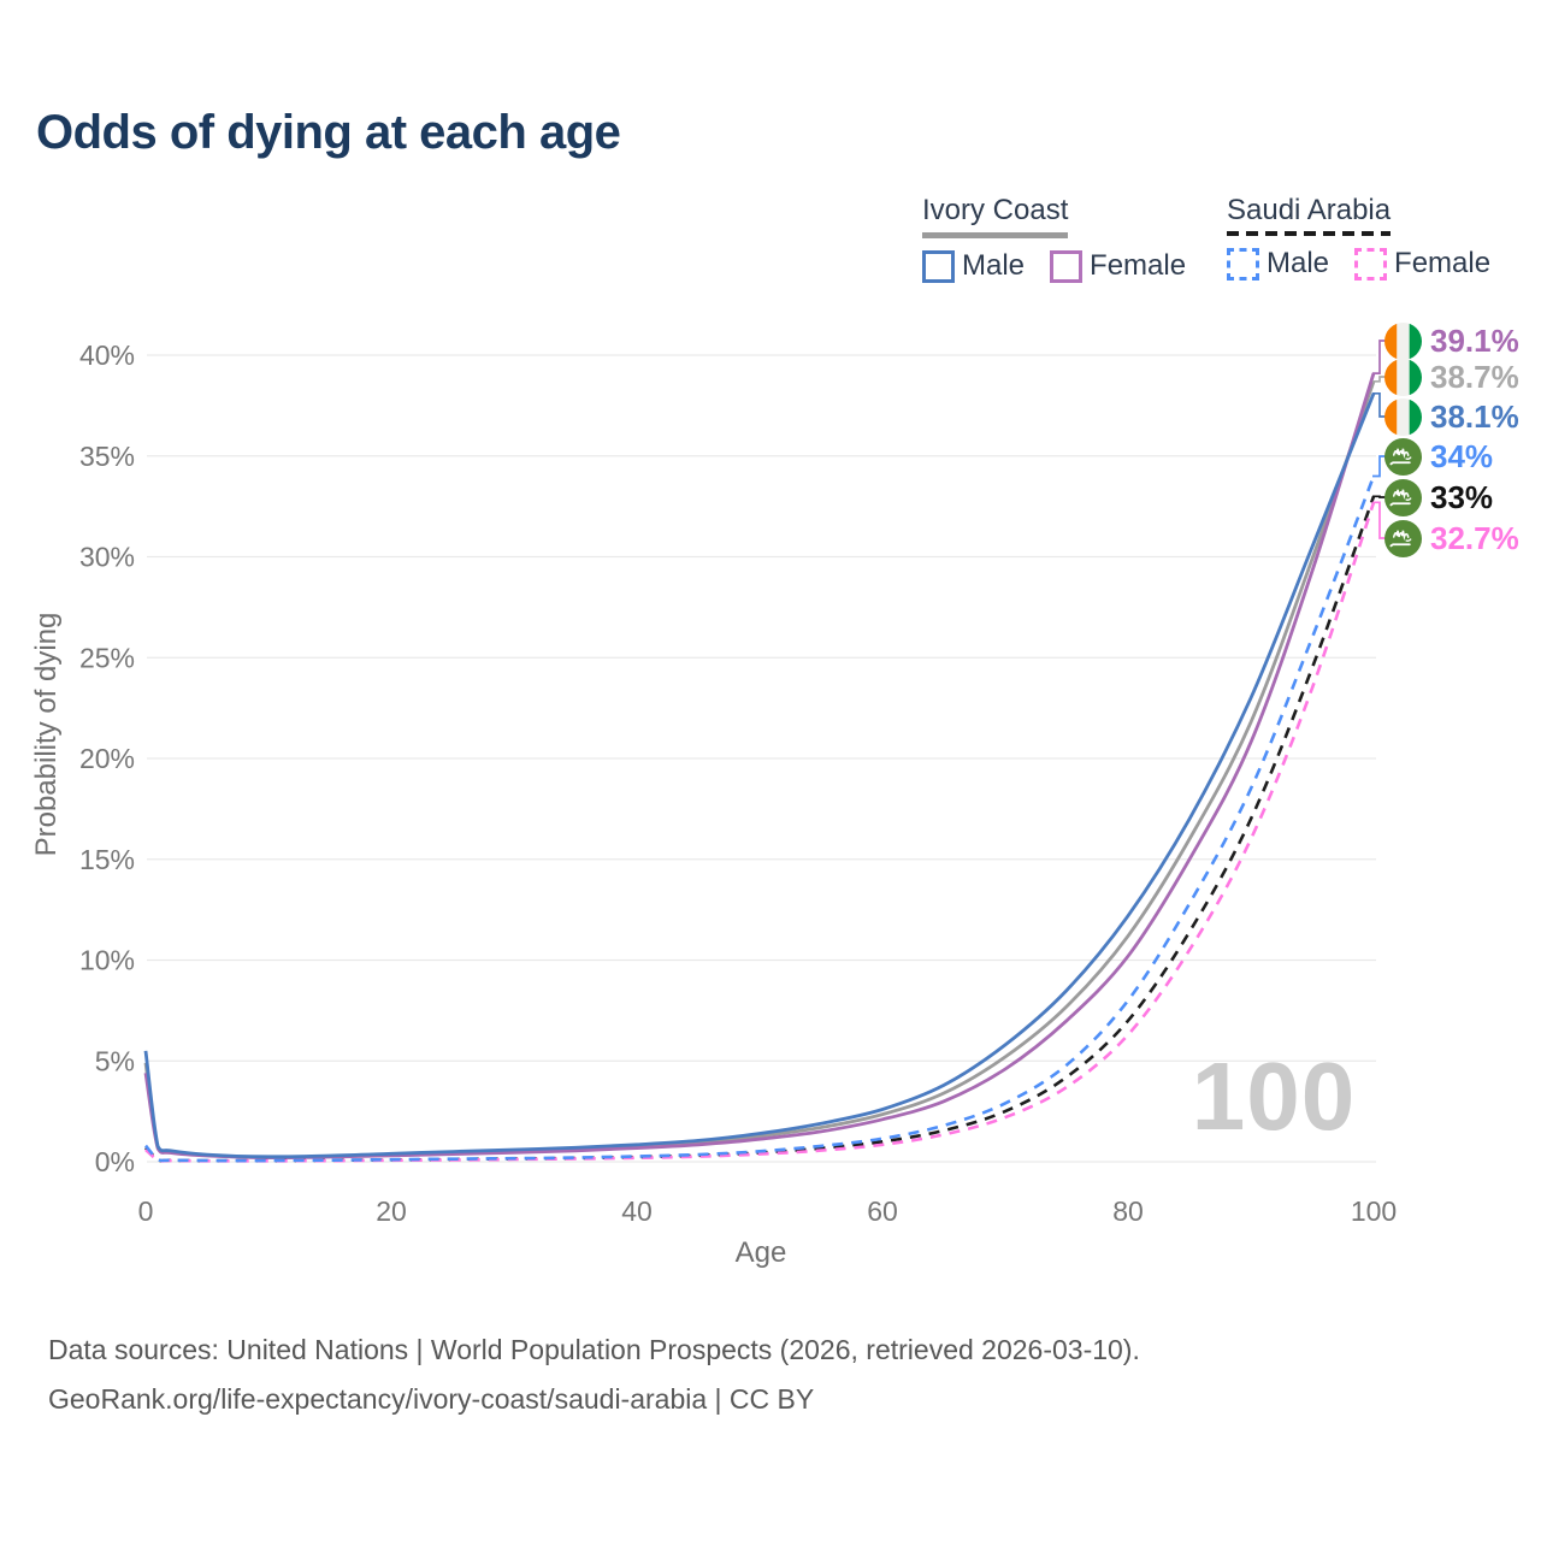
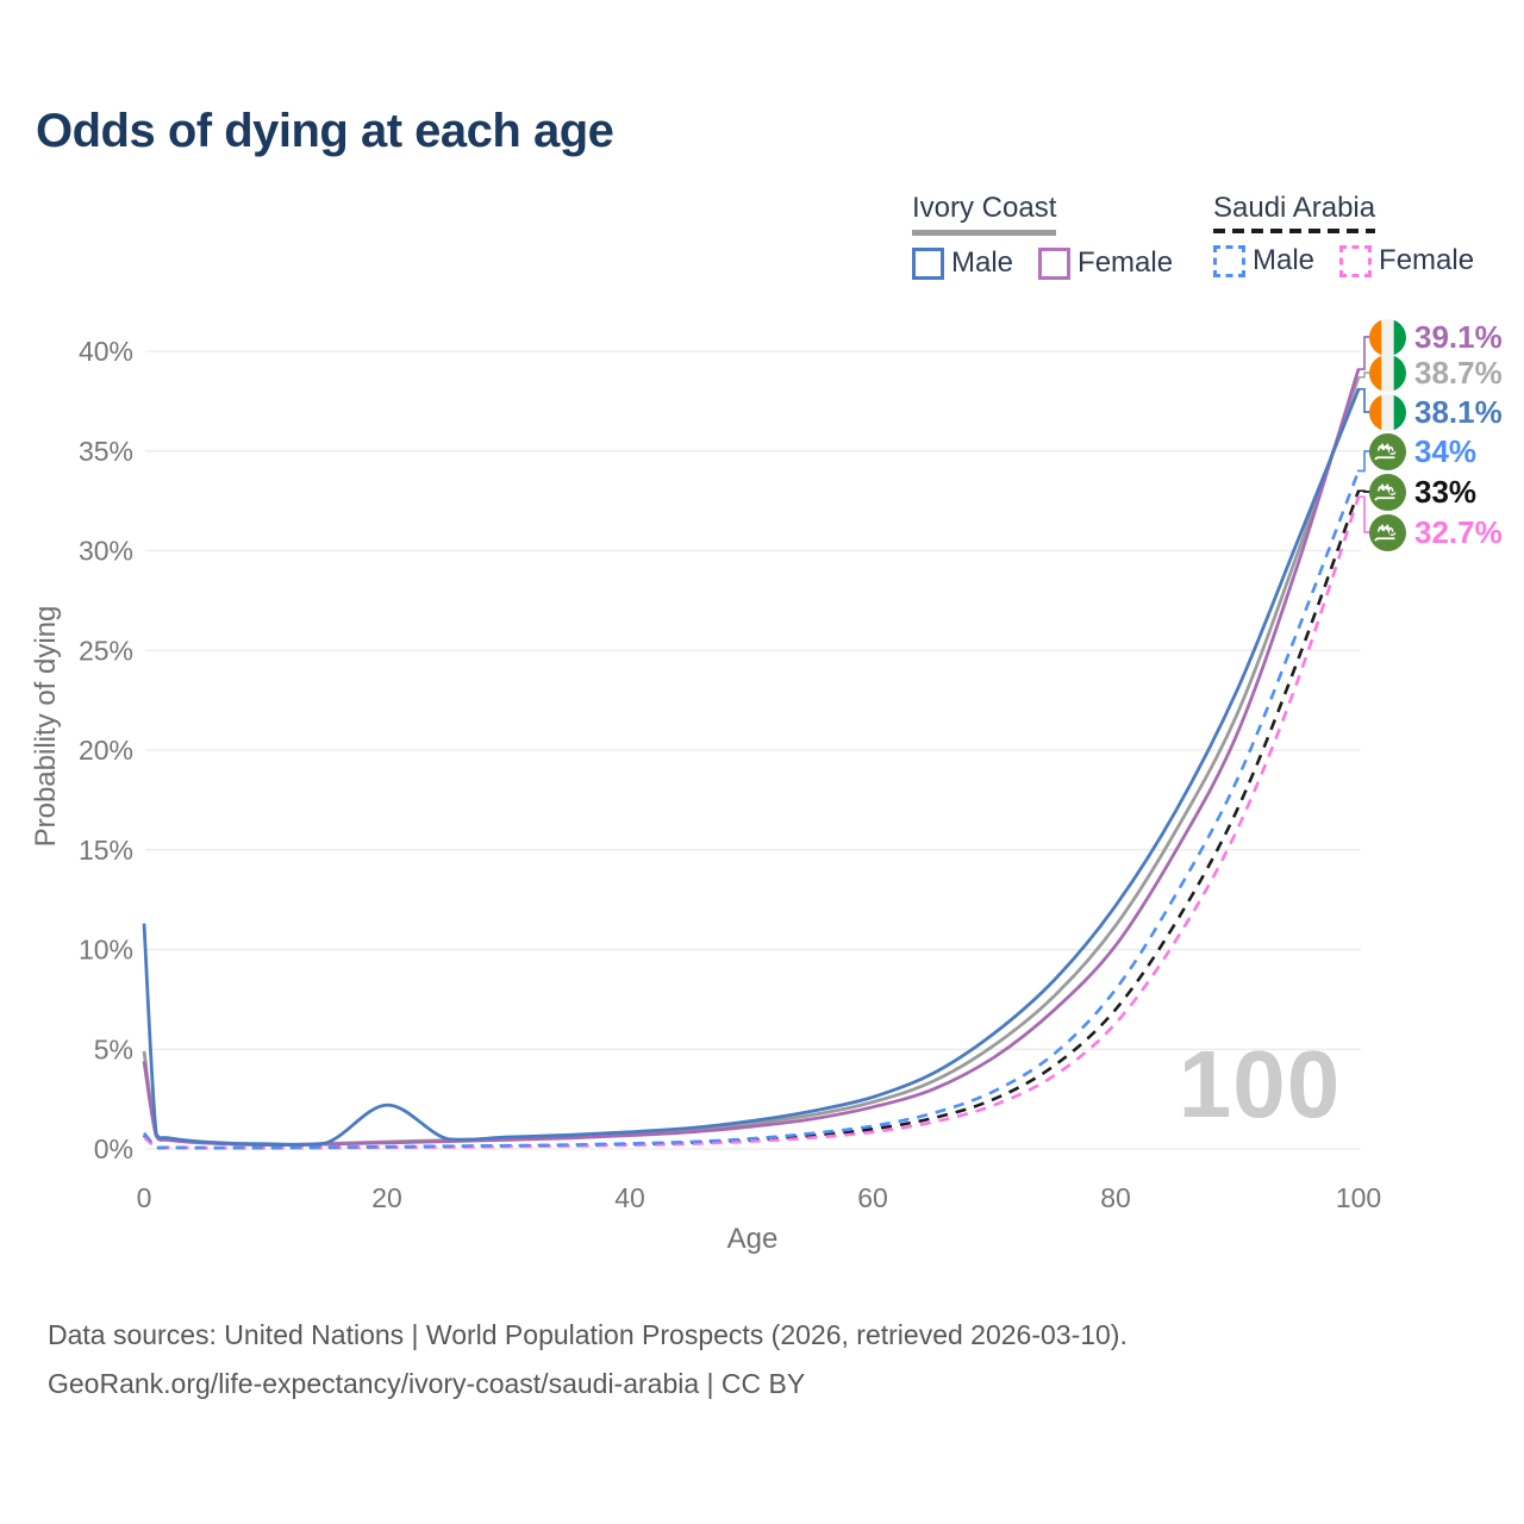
Ivory Coast Male/0: 5.5% -> 11.3%
Ivory Coast Male/20: 0.4% -> 2.2%
